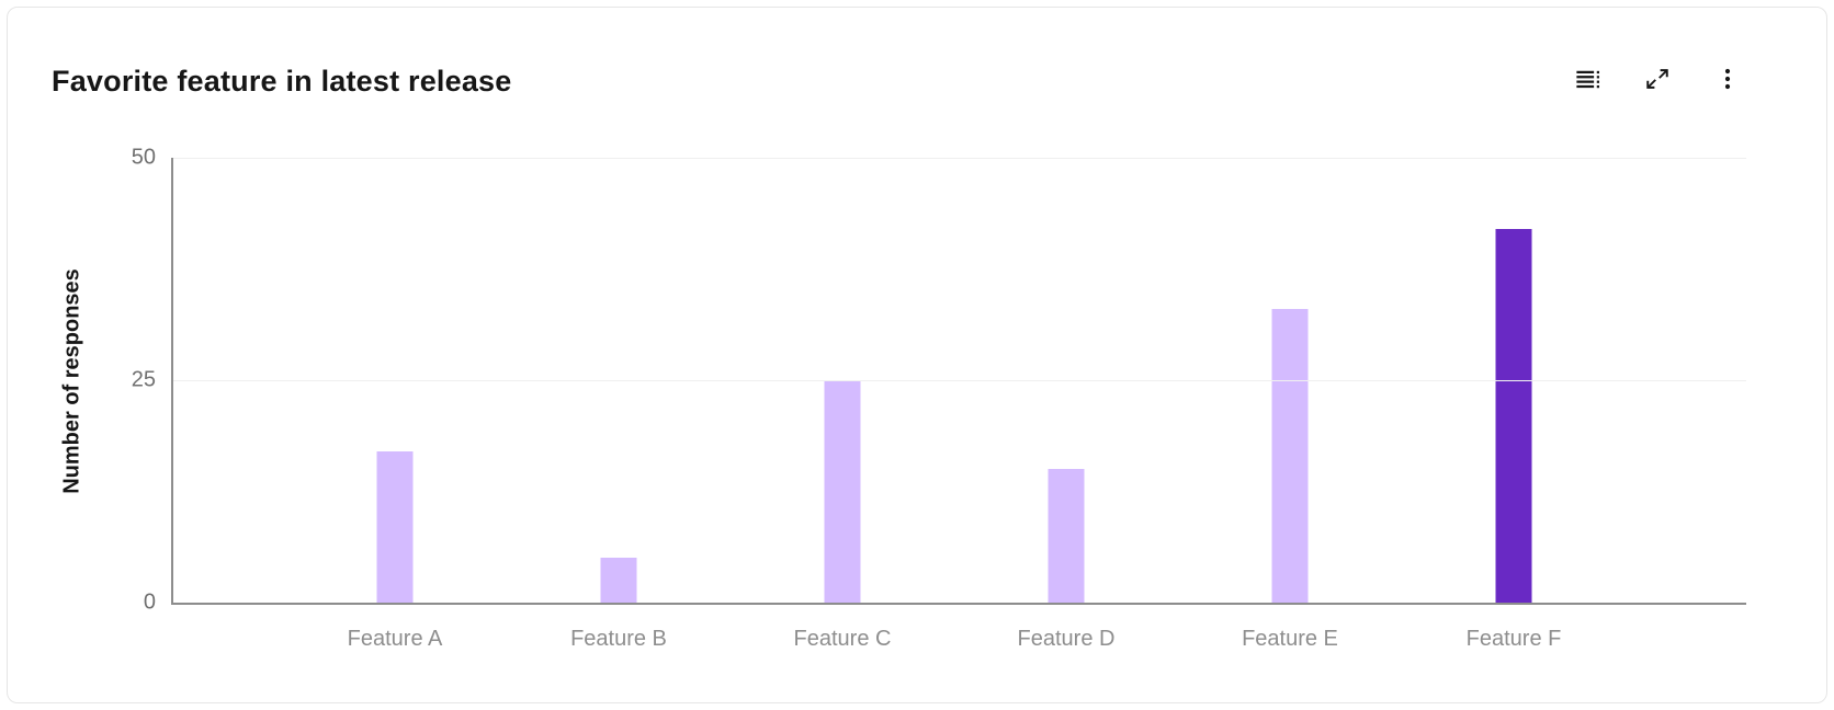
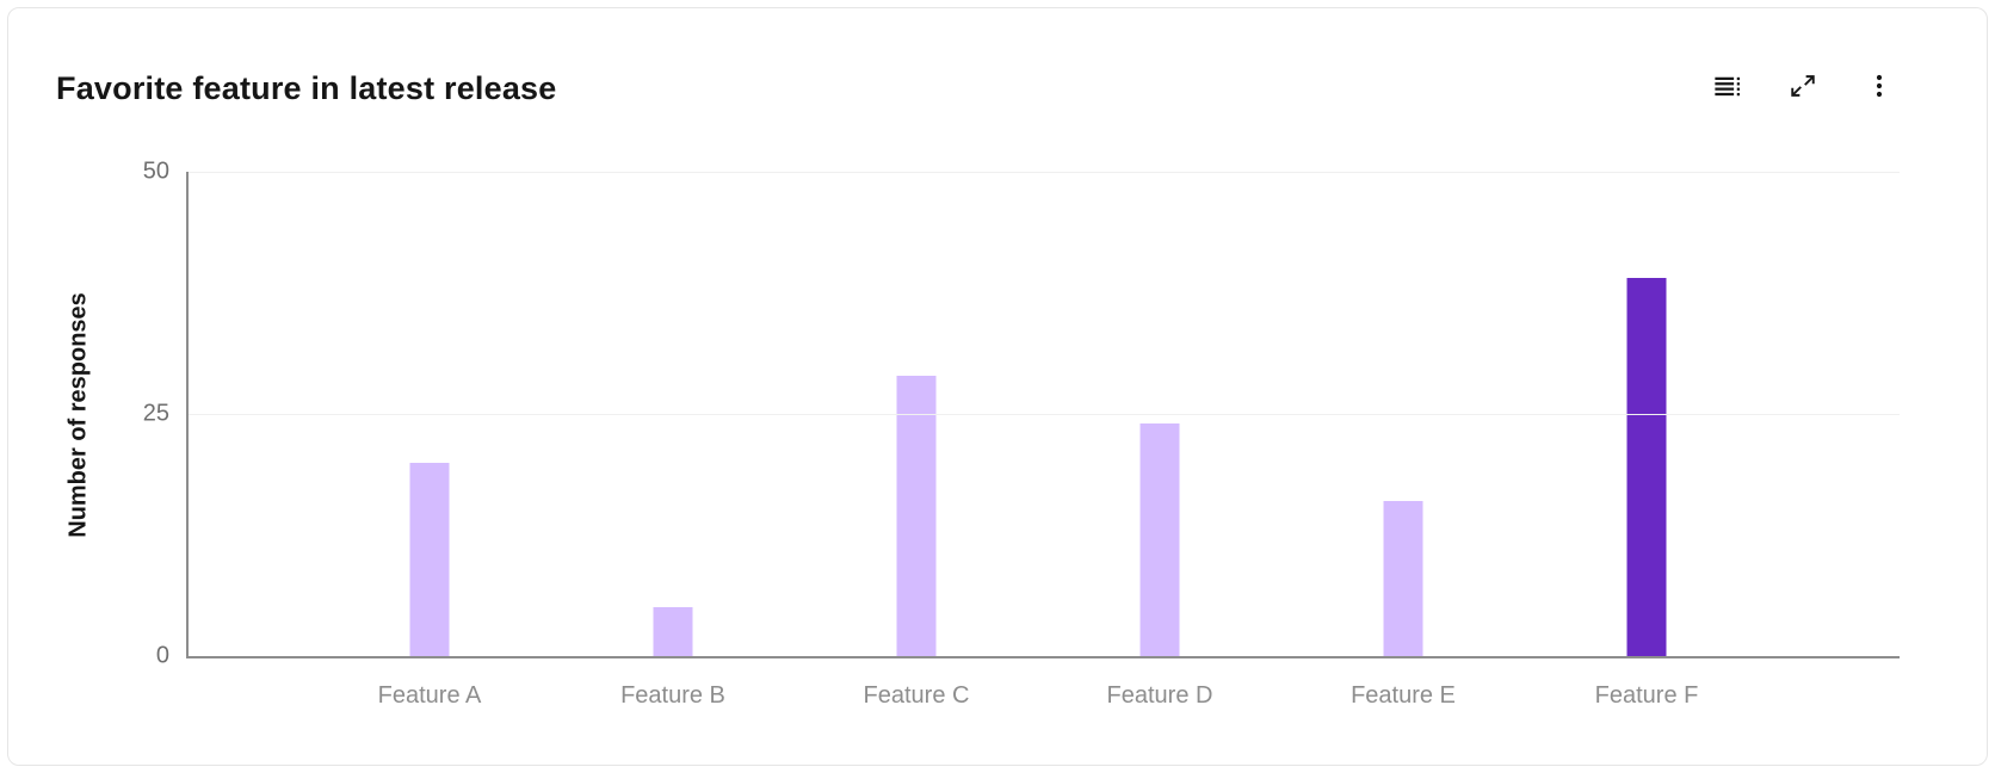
Feature A: 17 -> 20
Feature C: 25 -> 29
Feature D: 15 -> 24
Feature E: 33 -> 16
Feature F: 42 -> 39
